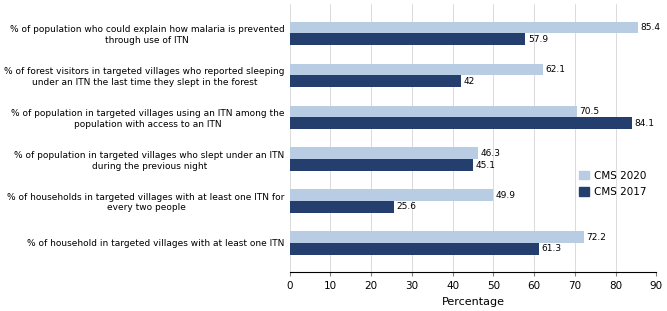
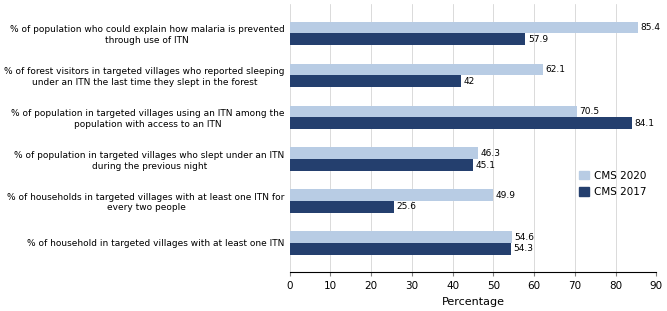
CMS 2020/% of household in targeted villages with at least one ITN: 72.2 -> 54.6
CMS 2017/% of household in targeted villages with at least one ITN: 61.3 -> 54.3
